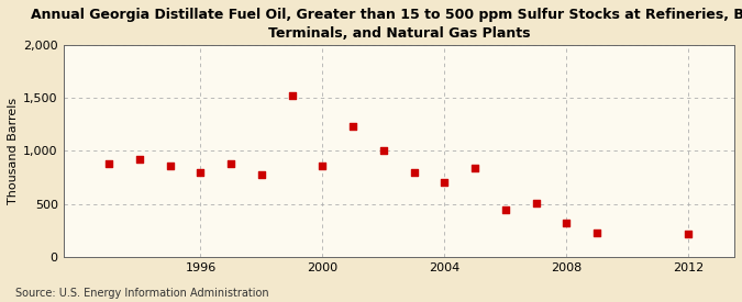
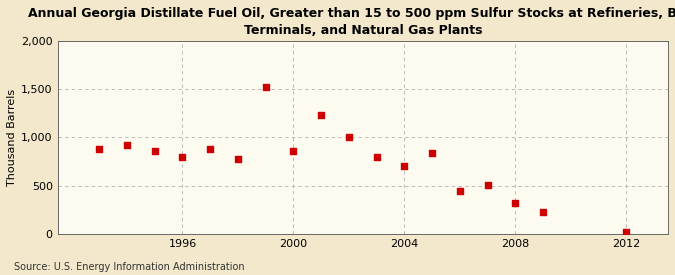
2012: 220 -> 20
